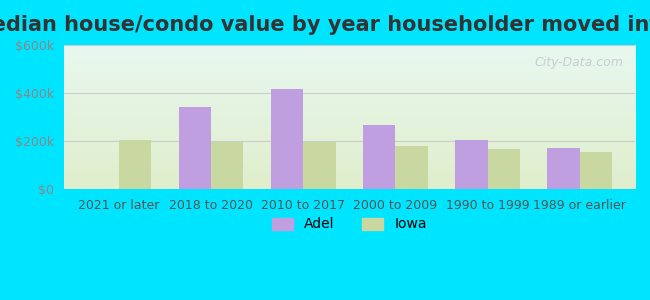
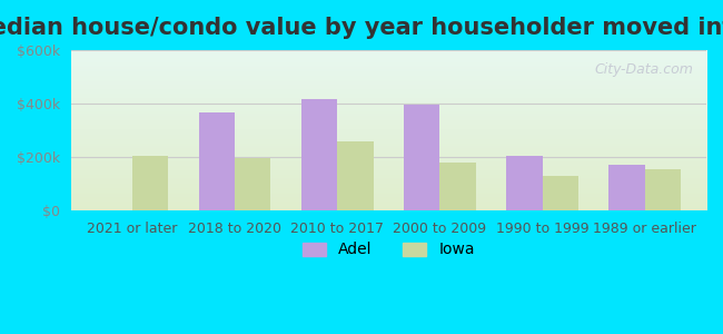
Adel/2018 to 2020: $340k -> $365k
Iowa/2010 to 2017: $195k -> $260k
Adel/2000 to 2009: $265k -> $395k
Iowa/1990 to 1999: $165k -> $130k
